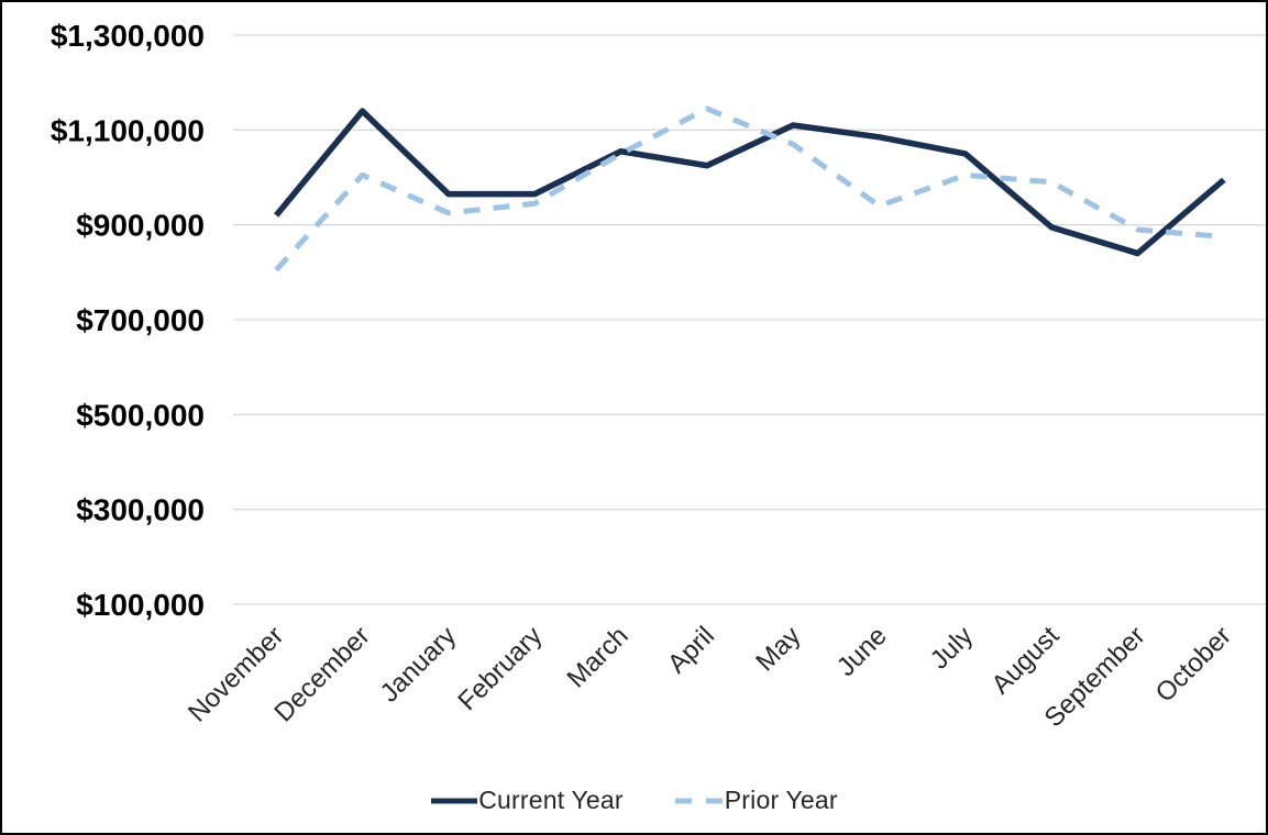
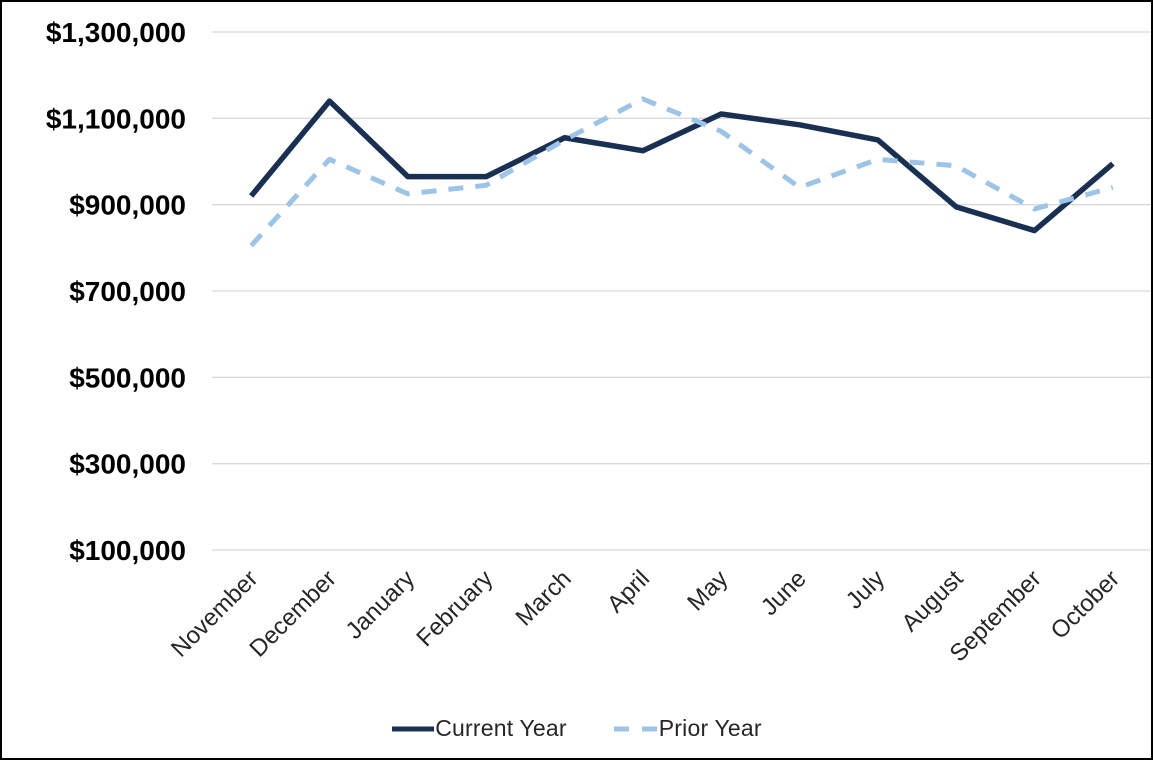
Prior Year/October: $880000 -> $940000
